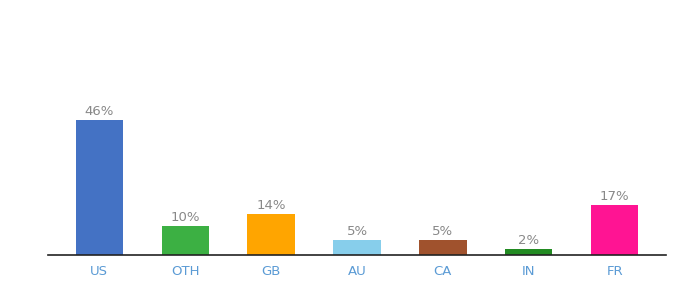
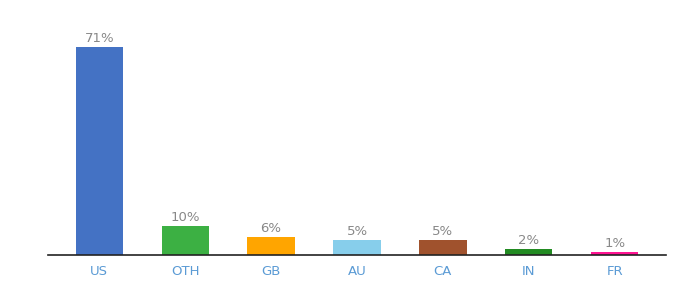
US: 46% -> 71%
GB: 14% -> 6%
FR: 17% -> 1%
